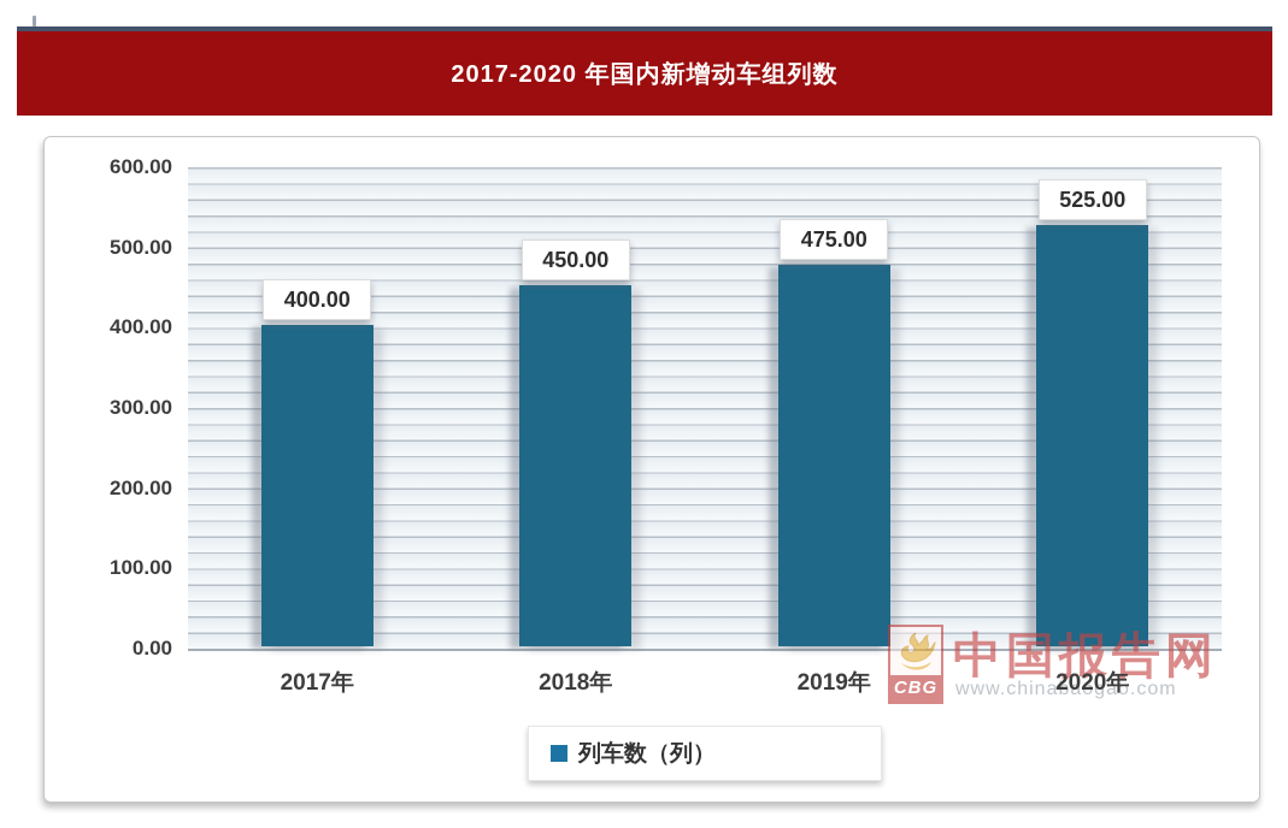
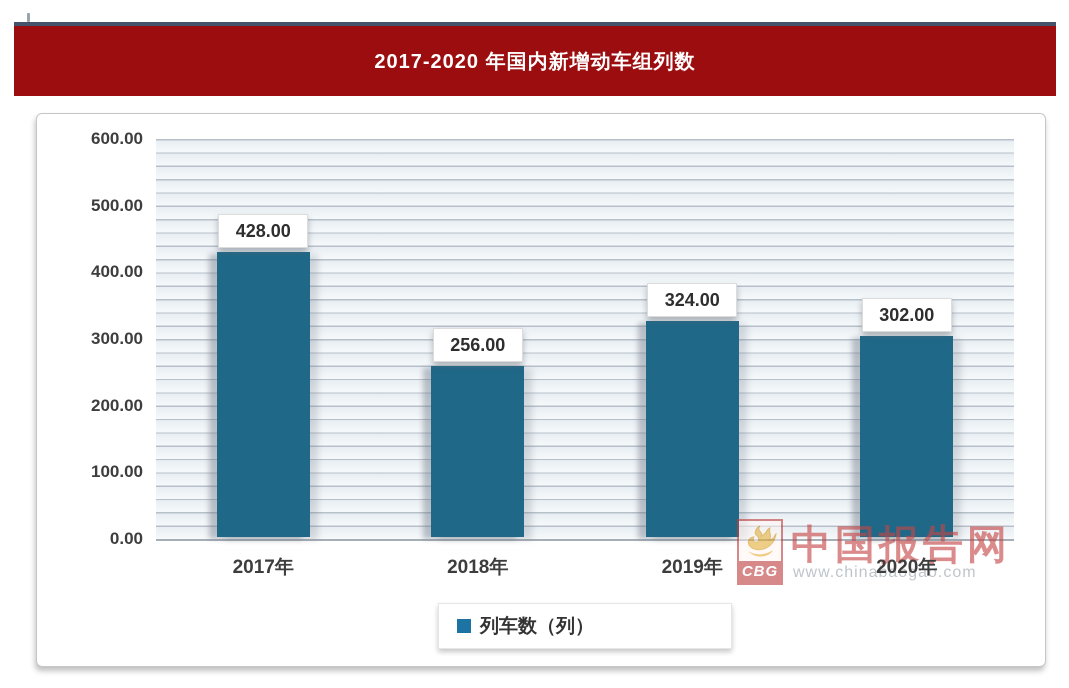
2017年: 400.00 -> 428.00
2018年: 450.00 -> 256.00
2019年: 475.00 -> 324.00
2020年: 525.00 -> 302.00
